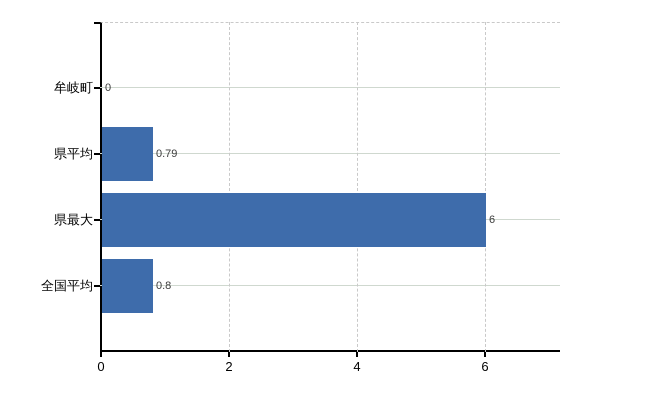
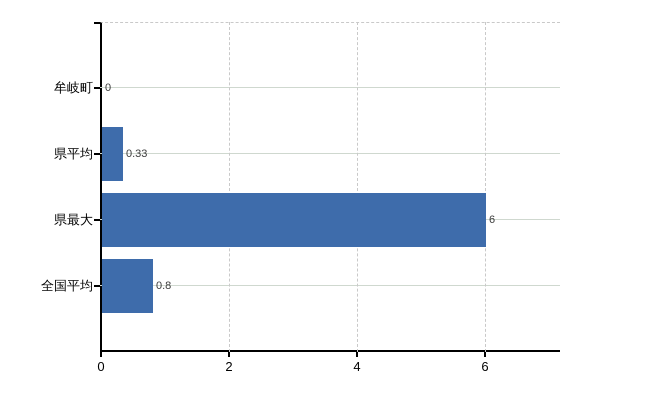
県平均: 0.79 -> 0.33
